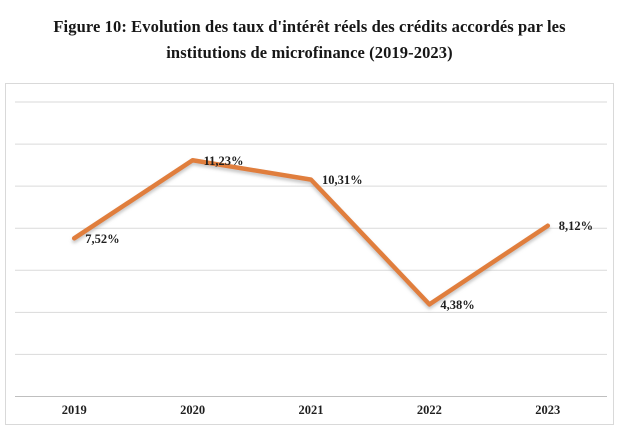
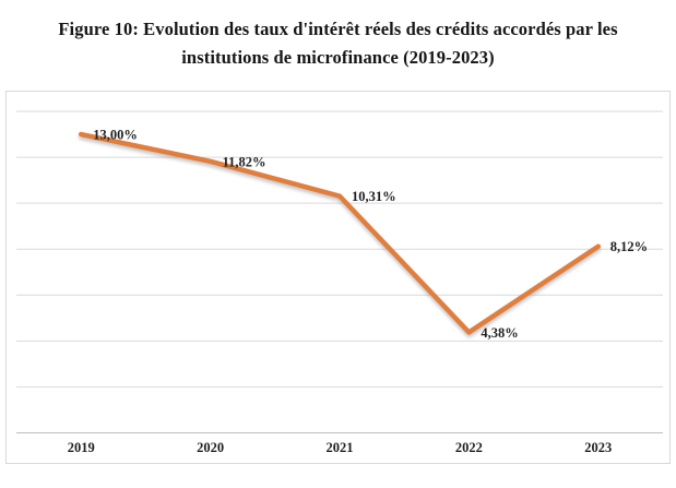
2019: 7,52% -> 13,00%
2020: 11,23% -> 11,82%
